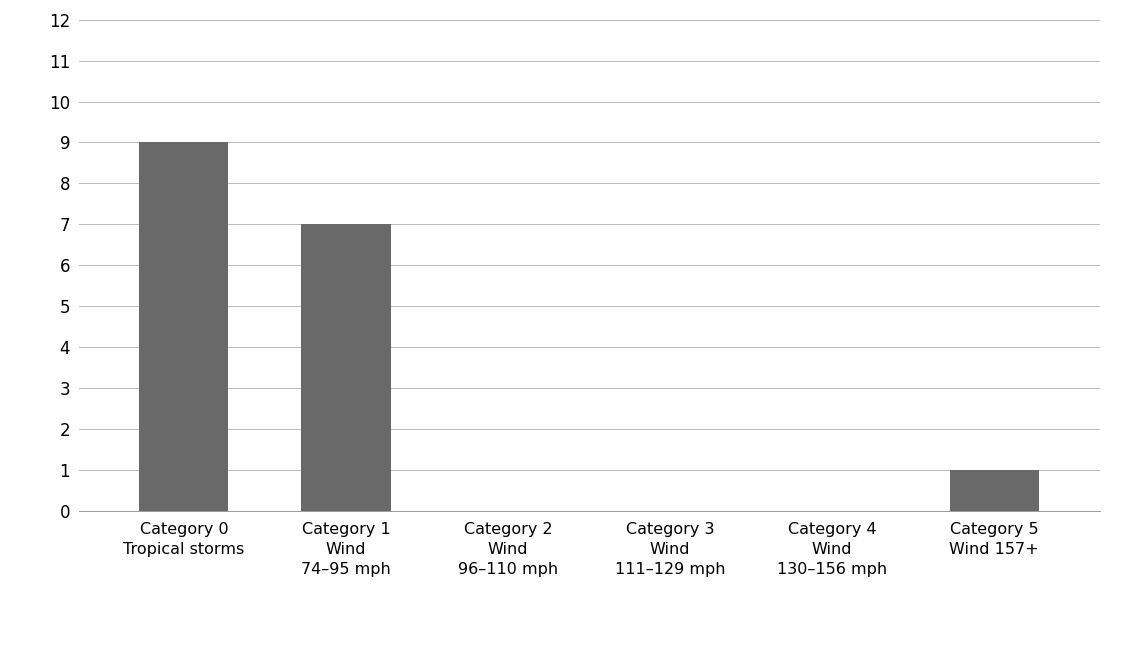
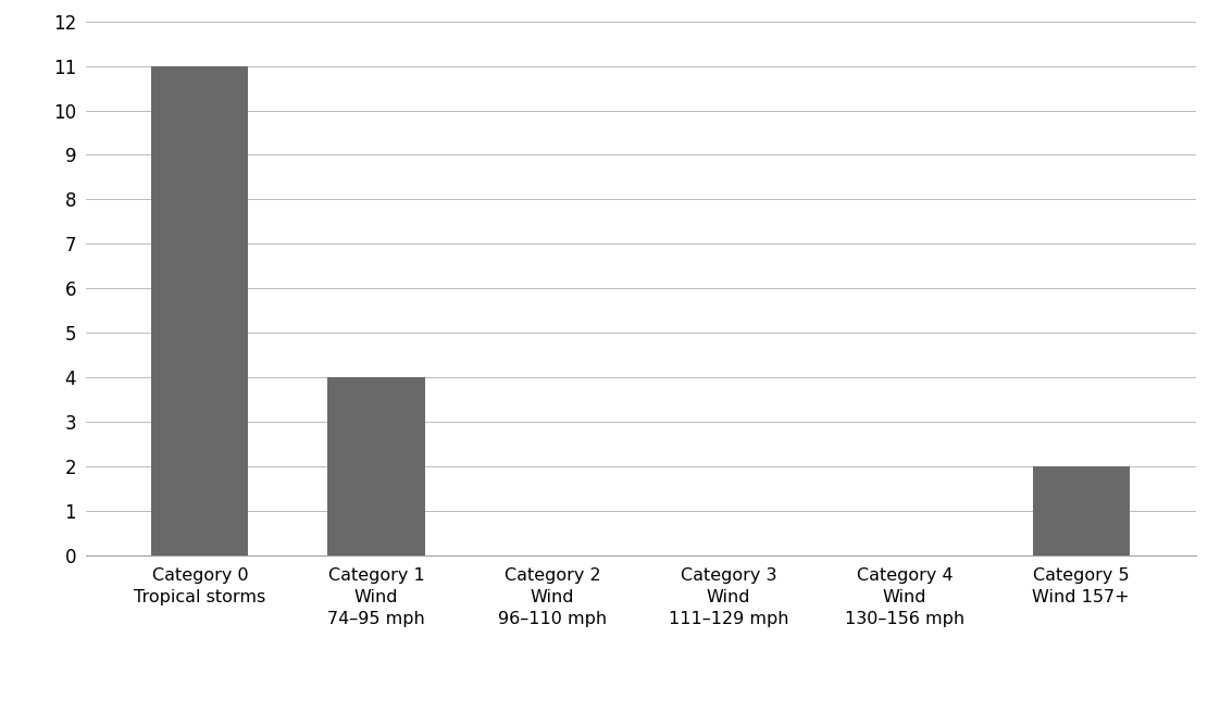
Category 0 Tropical storms: 9 -> 11
Category 1 Wind 74–95 mph: 7 -> 4
Category 5 Wind 157+: 1 -> 2
